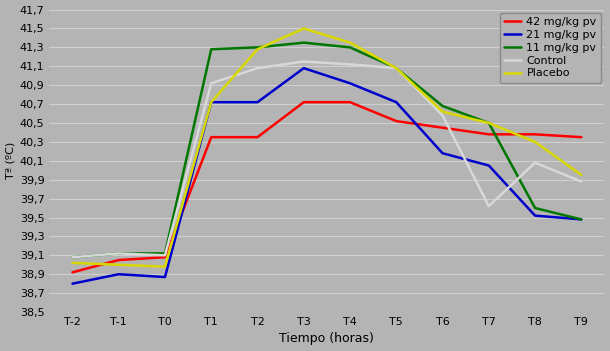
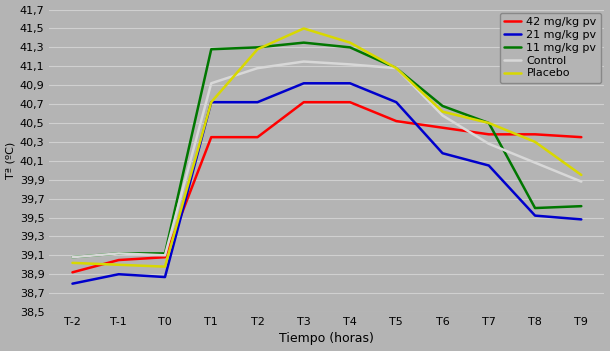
21 mg/kg pv/T3: 41,08 -> 40,92
Control/T7: 39,62 -> 40,28
11 mg/kg pv/T9: 39,48 -> 39,62
